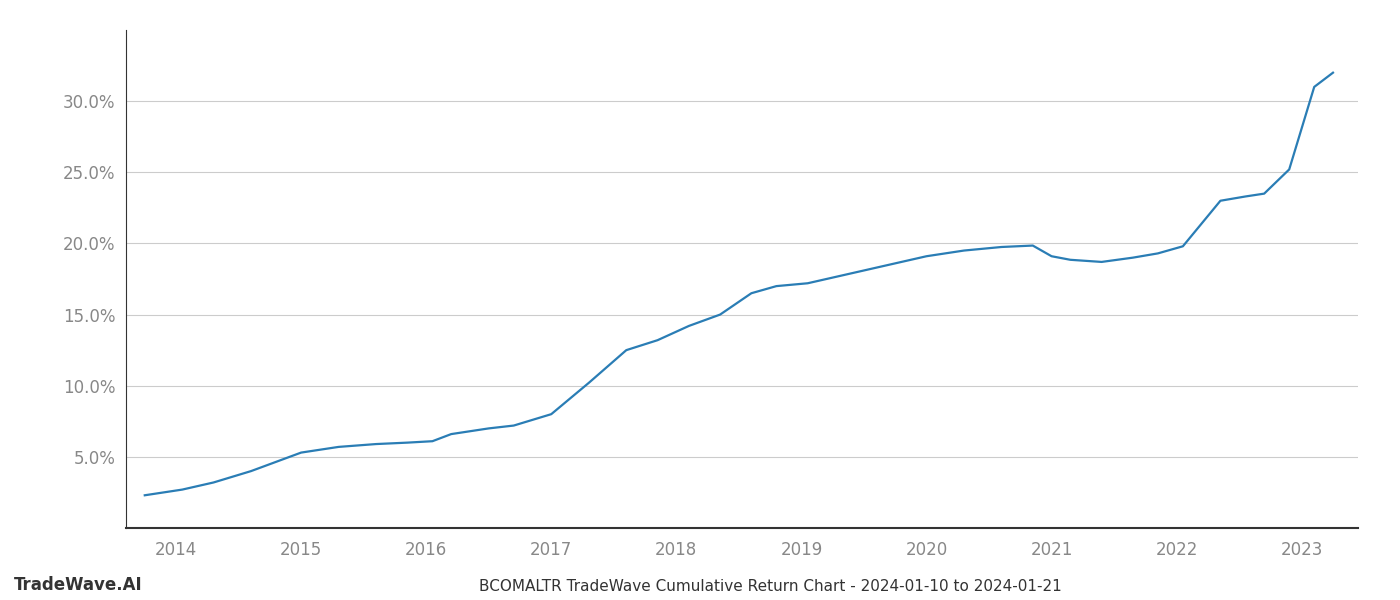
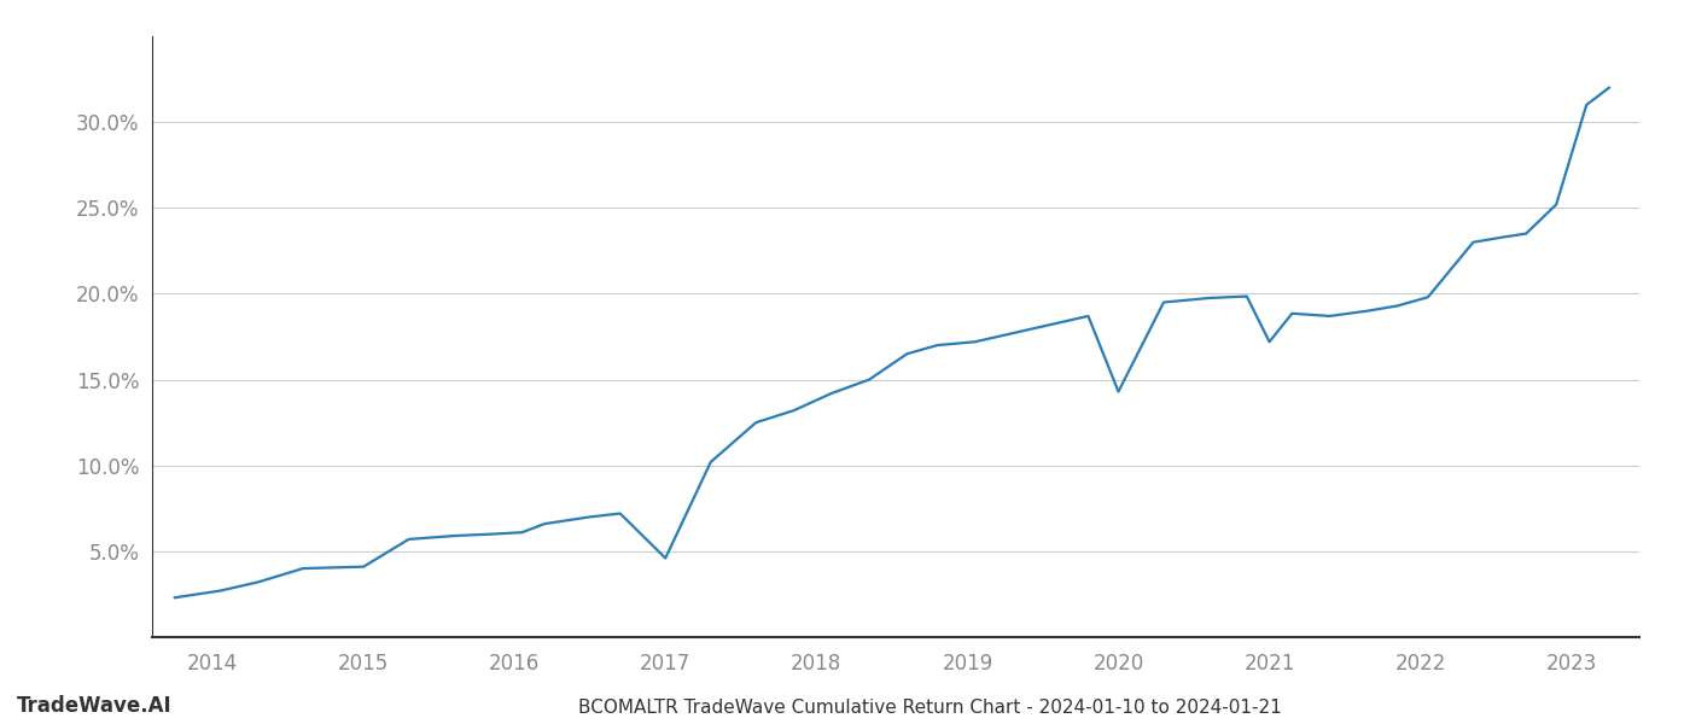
2015: 5.3% -> 4.1%
2017: 8.0% -> 4.6%
2020: 19.1% -> 14.3%
2021: 19.1% -> 17.2%
